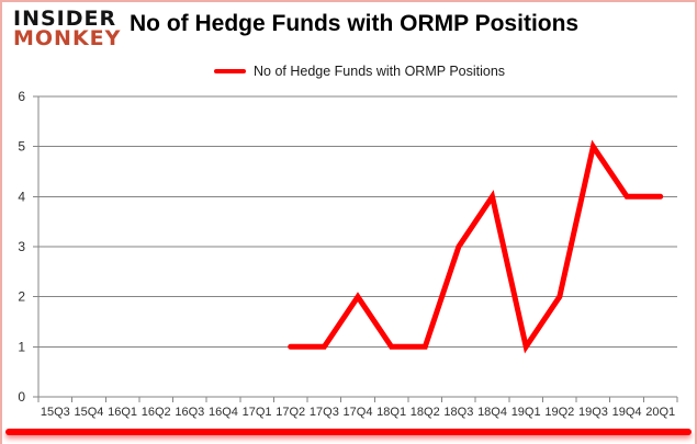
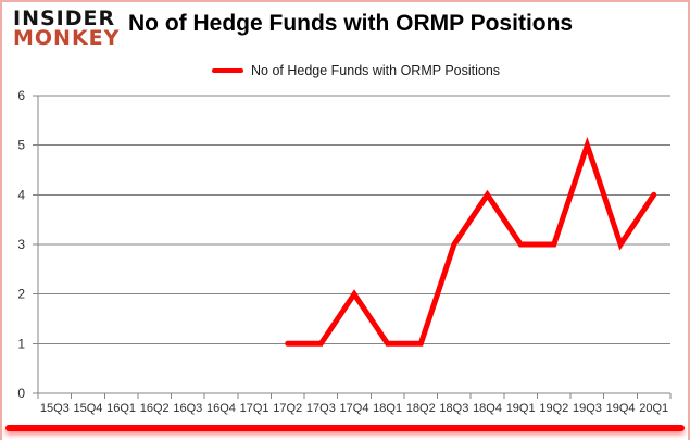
19Q1: 1 -> 3
19Q2: 2 -> 3
19Q4: 4 -> 3
